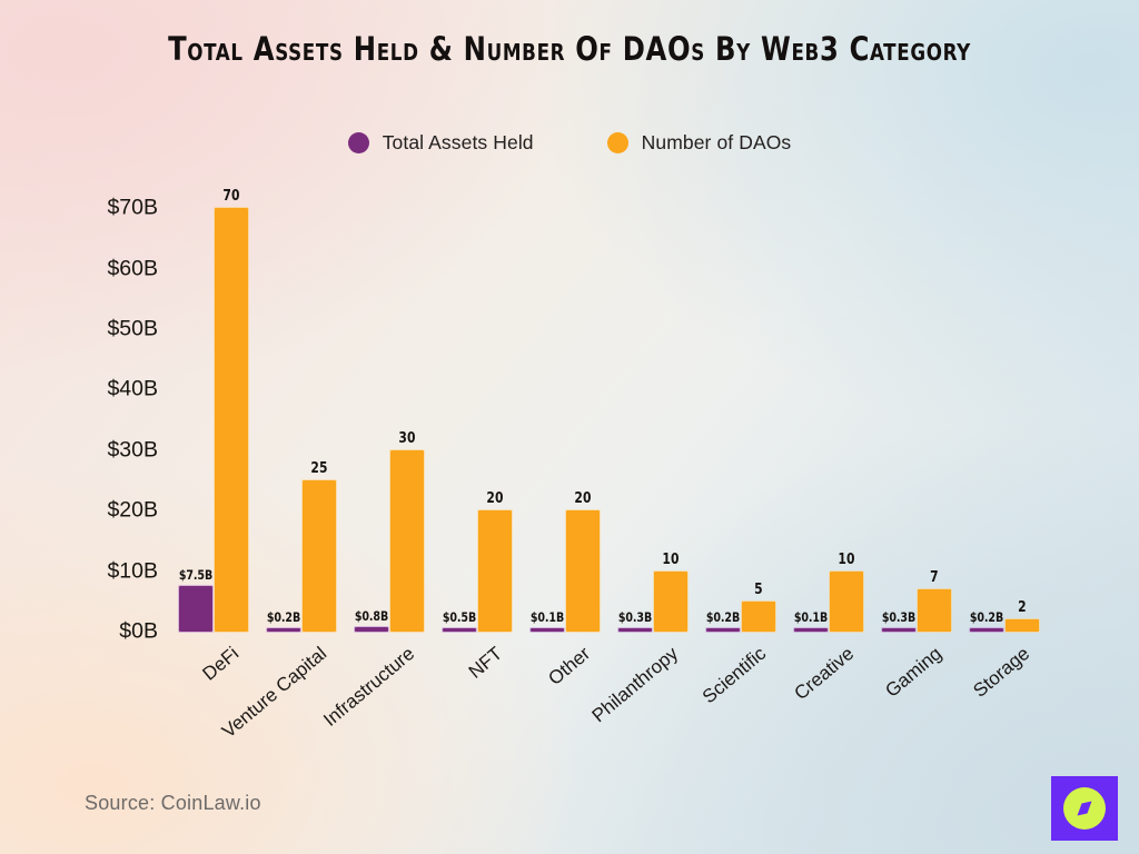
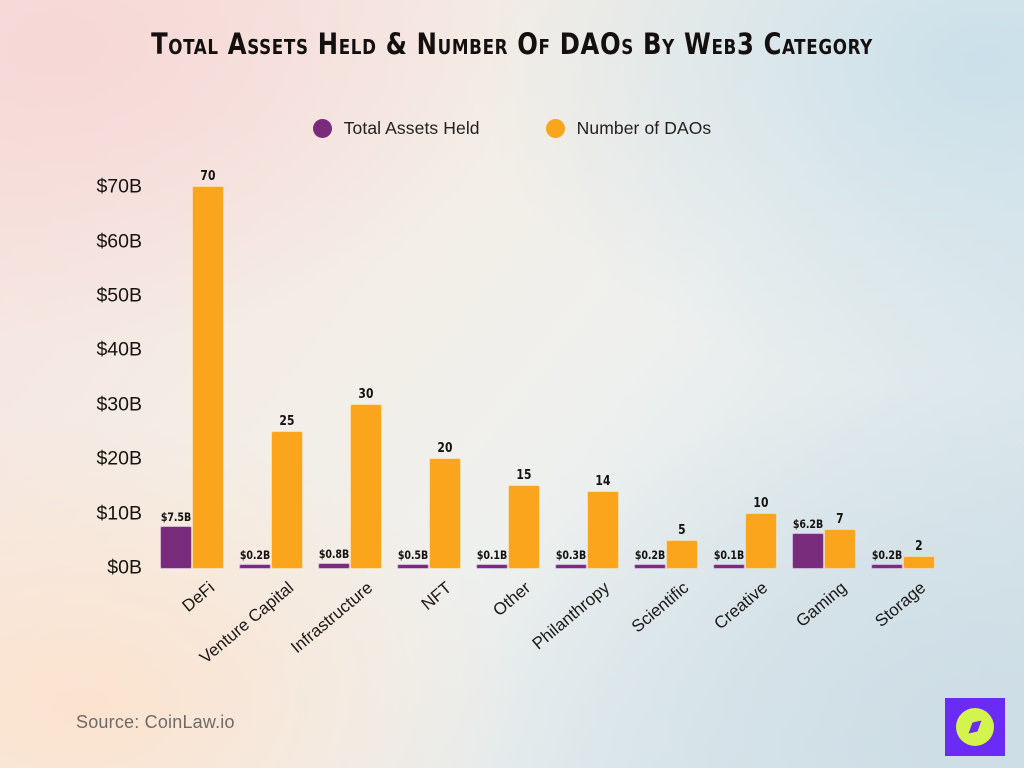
Number of DAOs/Other: 20 -> 15
Number of DAOs/Philanthropy: 10 -> 14
Total Assets Held/Gaming: $0.3B -> $6.2B
